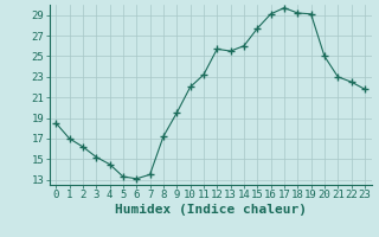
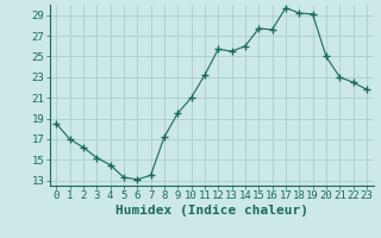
10: 22.0 -> 21.0
16: 29.1 -> 27.6
